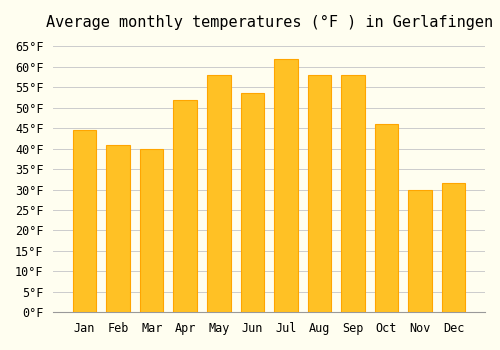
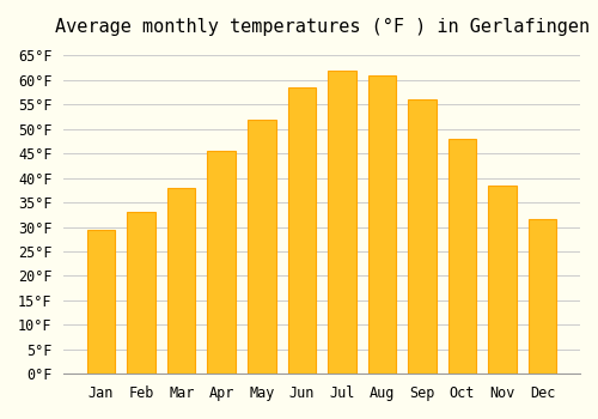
Jan: 44.5°F -> 29.5°F
Feb: 41.0°F -> 33.0°F
Mar: 40.0°F -> 38.0°F
Apr: 52.0°F -> 45.5°F
May: 58.0°F -> 52.0°F
Jun: 53.5°F -> 58.5°F
Aug: 58.0°F -> 61.0°F
Sep: 58.0°F -> 56.0°F
Oct: 46.0°F -> 48.0°F
Nov: 30.0°F -> 38.5°F
